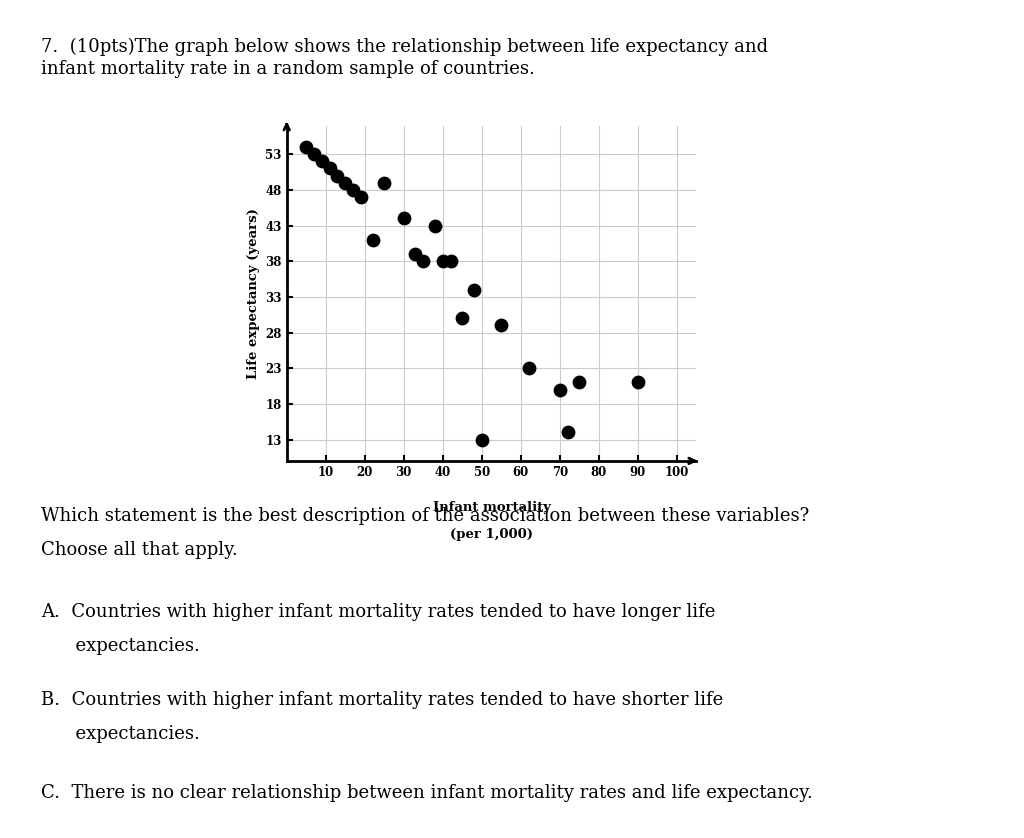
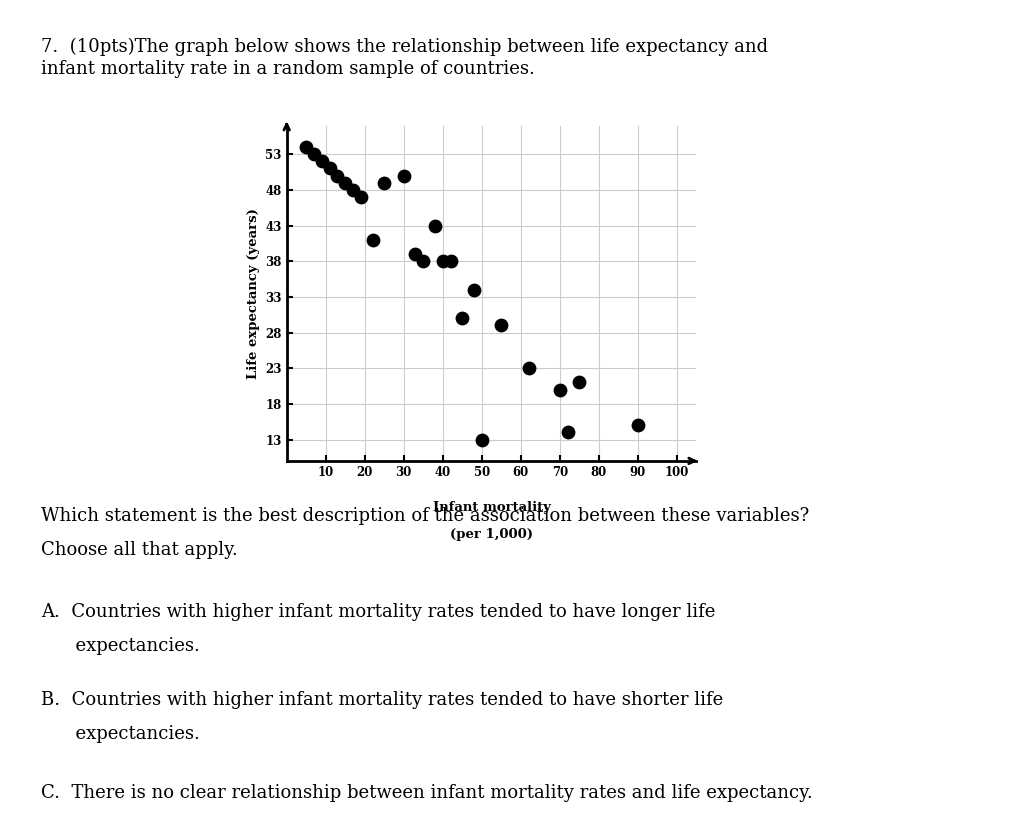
30: 44 -> 50
90: 21 -> 15
